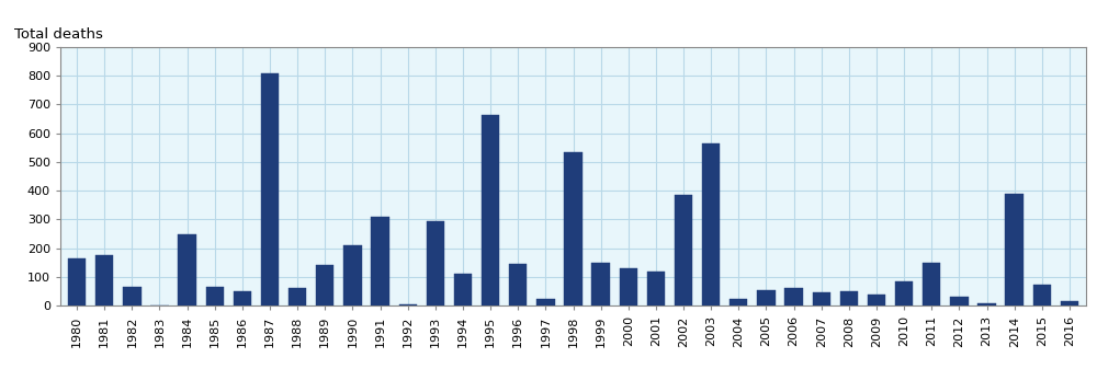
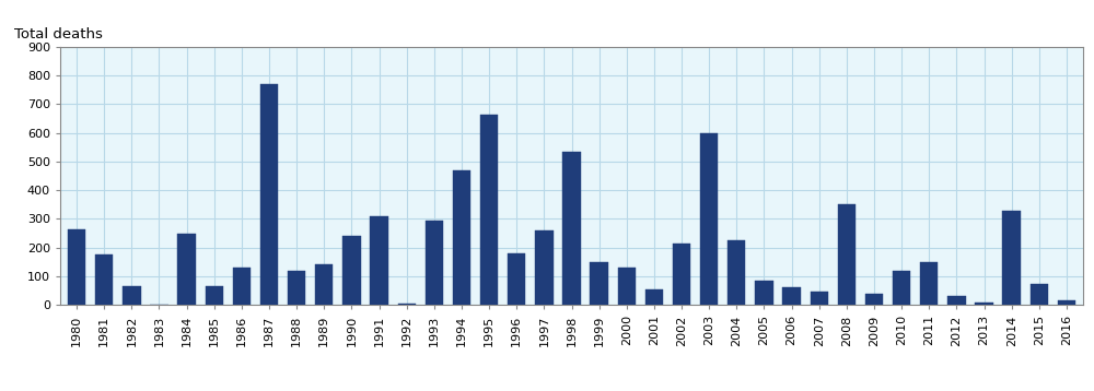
1980: 163 -> 265
1986: 50 -> 130
1987: 808 -> 770
1988: 62 -> 120
1990: 210 -> 240
1994: 112 -> 470
1996: 147 -> 180
1997: 25 -> 260
2001: 120 -> 55
2002: 385 -> 215
2003: 566 -> 600
2004: 22 -> 225
2005: 55 -> 85
2008: 50 -> 350
2010: 85 -> 120
2014: 390 -> 330
